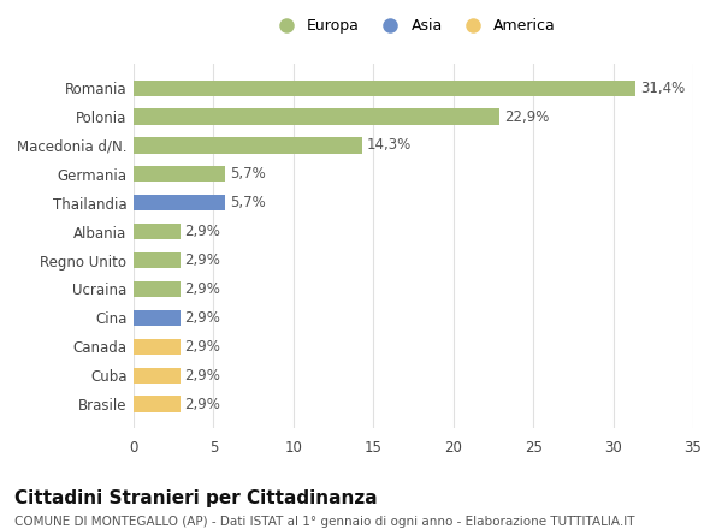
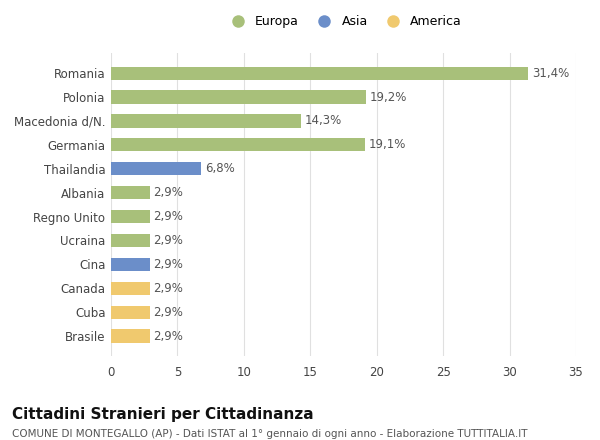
Polonia: 22,9% -> 19,2%
Germania: 5,7% -> 19,1%
Thailandia: 5,7% -> 6,8%
